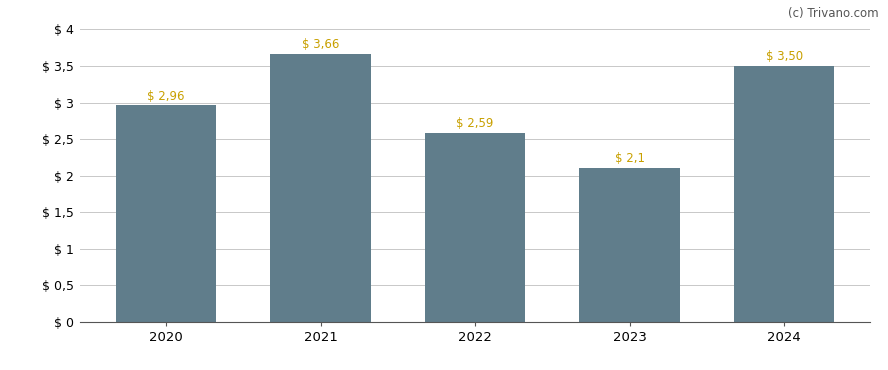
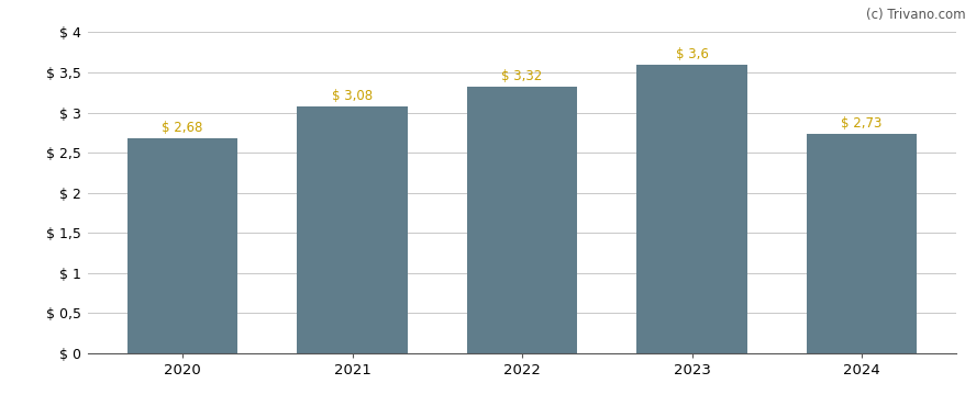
2020: 2,96 -> 2,68
2021: 3,66 -> 3,08
2022: 2,59 -> 3,32
2023: 2,1 -> 3,6
2024: 3,50 -> 2,73
